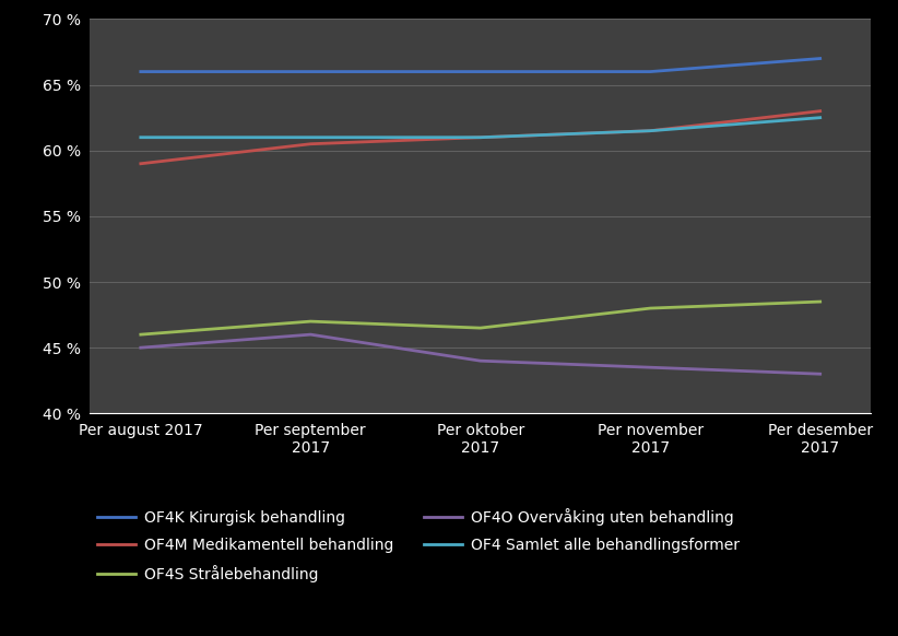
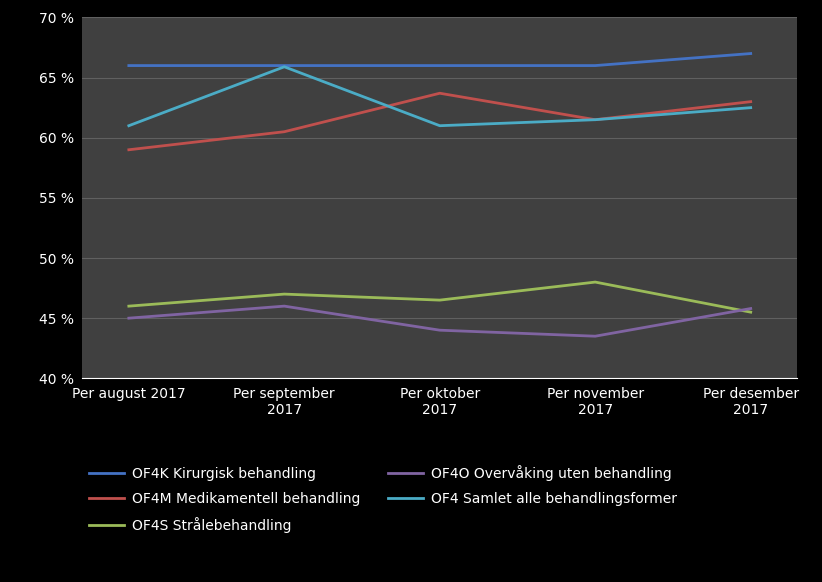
OF4 Samlet alle behandlingsformer/Per september 2017: 61.0 % -> 65.9 %
OF4M Medikamentell behandling/Per oktober 2017: 61.0 % -> 63.7 %
OF4S Strålebehandling/Per desember 2017: 48.5 % -> 45.5 %
OF4O Overvåking uten behandling/Per desember 2017: 43.0 % -> 45.8 %
